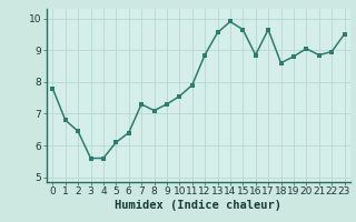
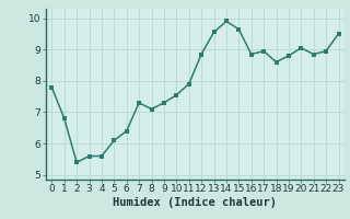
2: 6.45 -> 5.40
17: 9.65 -> 8.95
